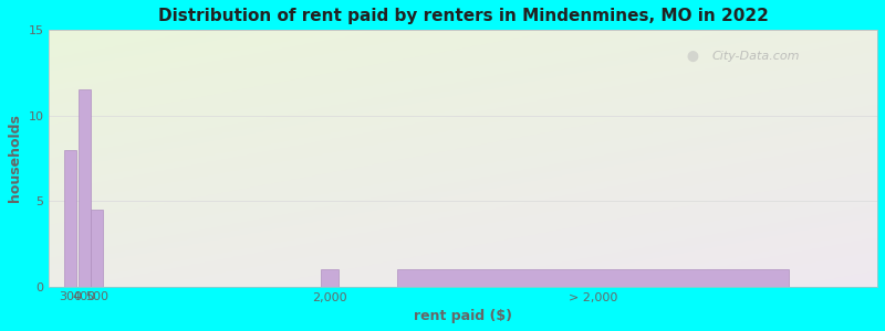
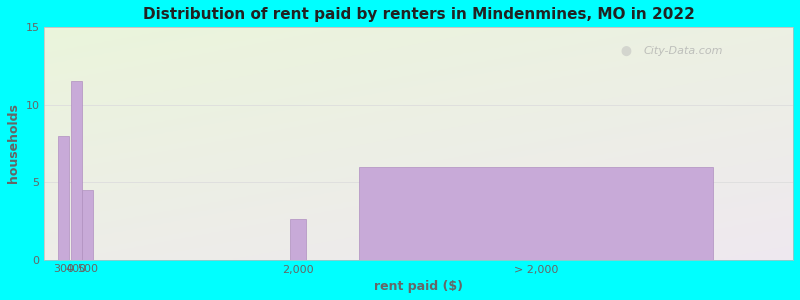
2,000: 1.0 -> 2.6
> 2,000: 1.0 -> 6.0
